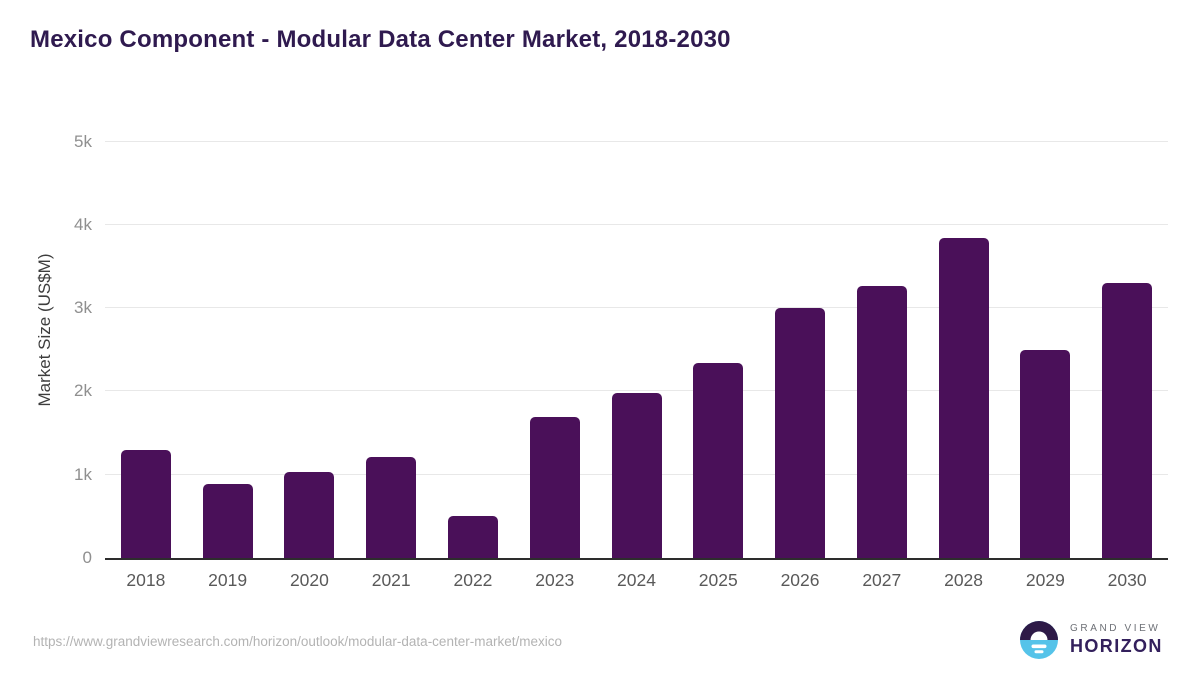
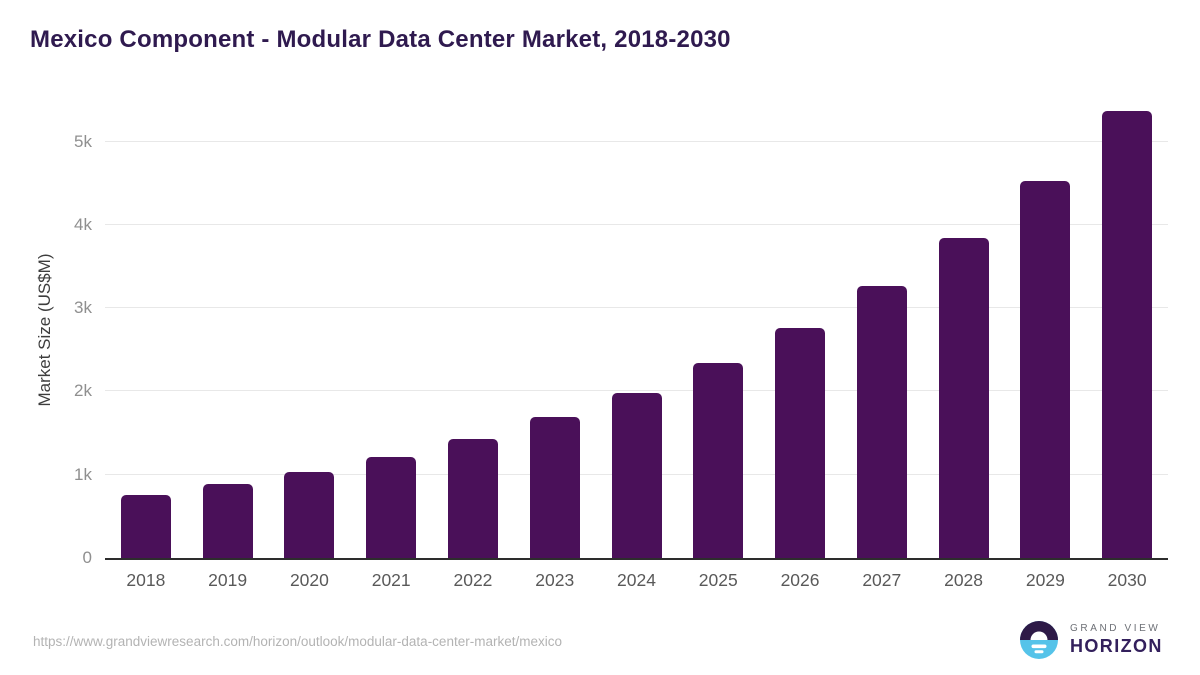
2018: 1.3k -> 0.8k
2022: 0.5k -> 1.4k
2026: 3.0k -> 2.8k
2029: 2.5k -> 4.5k
2030: 3.3k -> 5.4k
